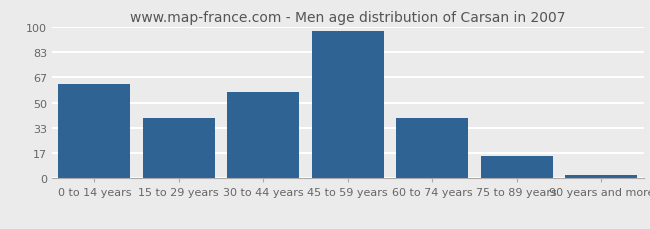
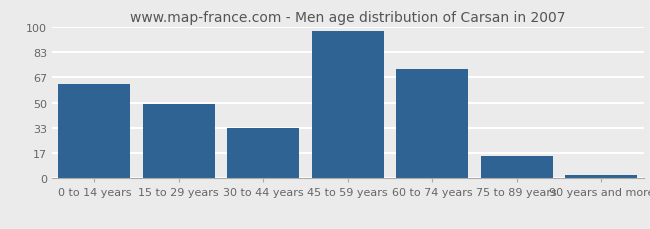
15 to 29 years: 40 -> 49
30 to 44 years: 57 -> 33
60 to 74 years: 40 -> 72
